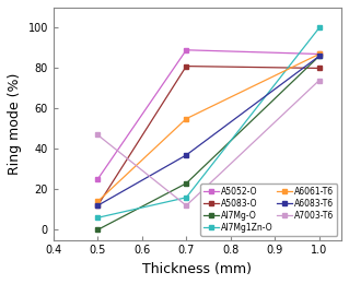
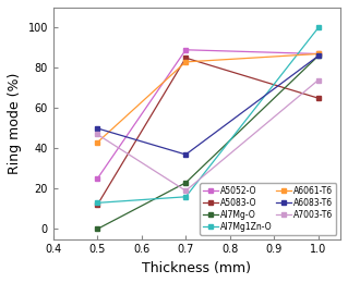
Al7Mg1Zn-O/0.5: 6 -> 13
A6061-T6/0.5: 14 -> 43
A6083-T6/0.5: 12 -> 50
A5083-O/0.7: 81 -> 85
A6061-T6/0.7: 55 -> 83
A7003-T6/0.7: 12 -> 19
A5083-O/1.0: 80 -> 65
